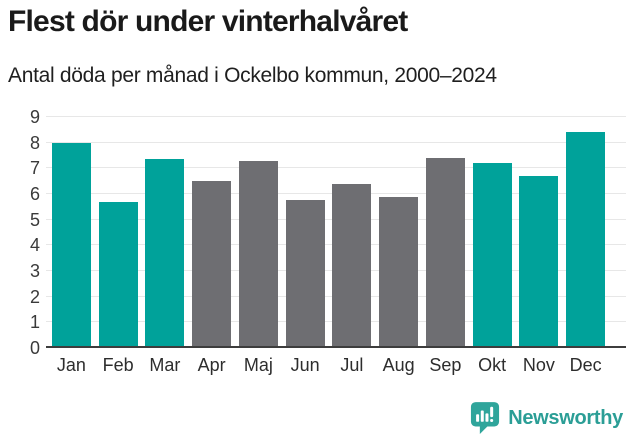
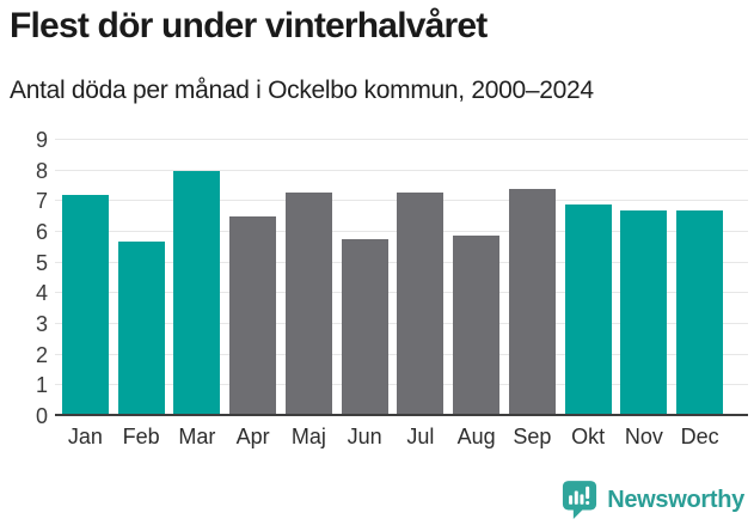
Jan: 8.0 -> 7.2
Mar: 7.3 -> 8.0
Jul: 6.4 -> 7.3
Okt: 7.2 -> 6.9
Dec: 8.4 -> 6.7
